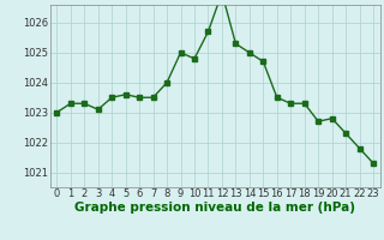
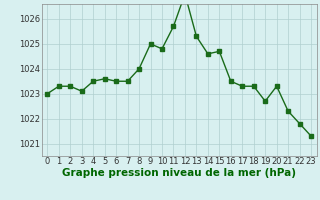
14: 1025.0 -> 1024.6
20: 1022.8 -> 1023.3
